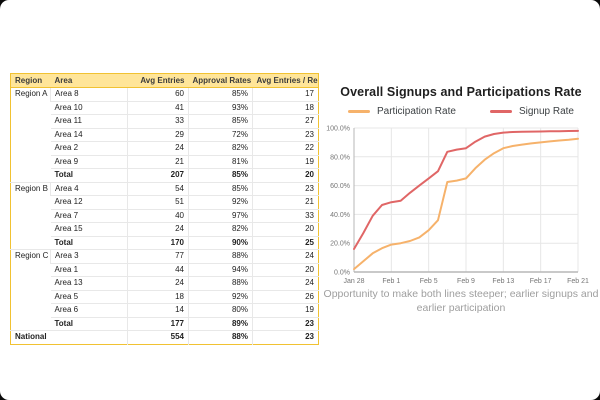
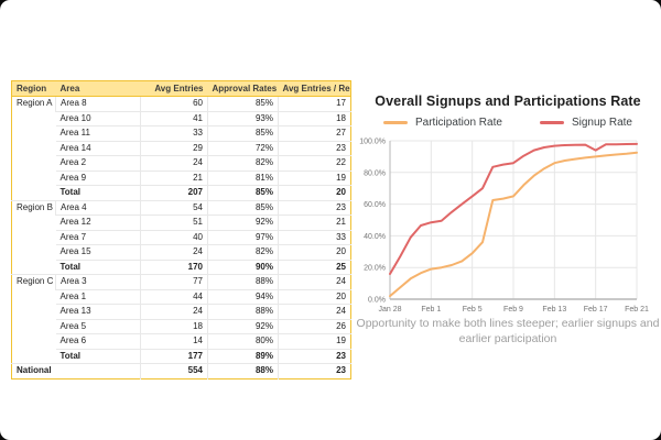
Signup Rate/Feb 17: 98% -> 94%
